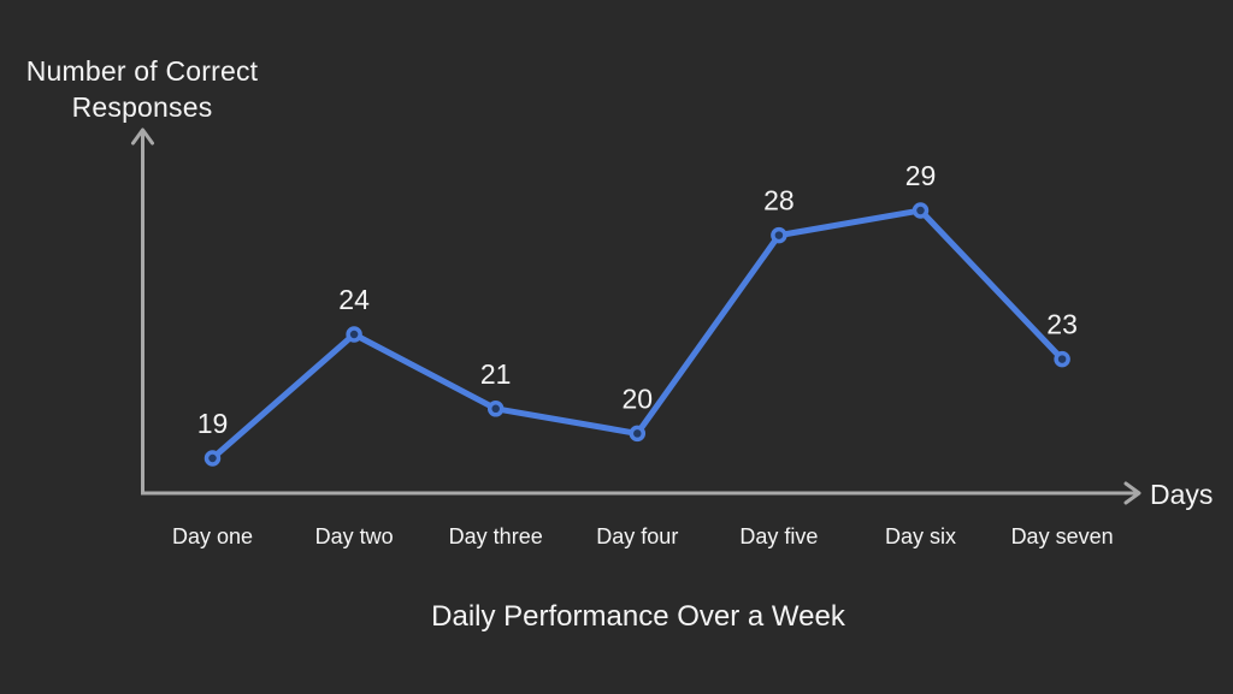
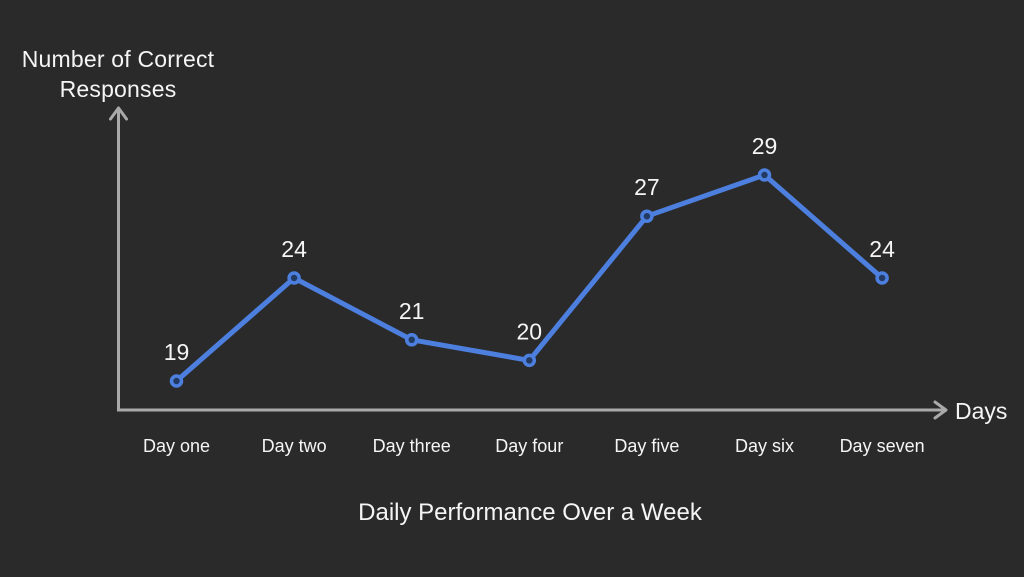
Day five: 28 -> 27
Day seven: 23 -> 24
